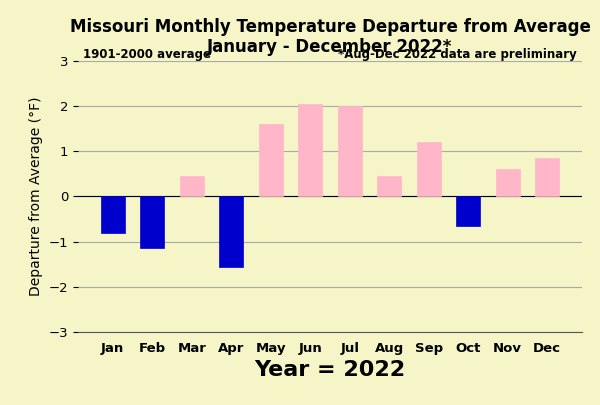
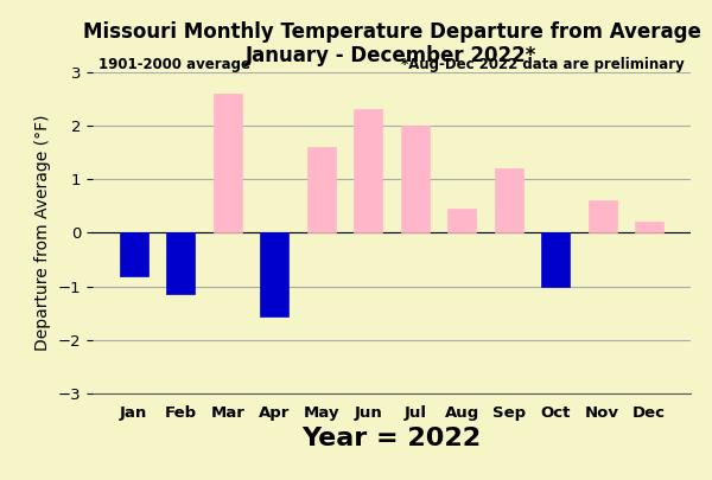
Mar: 0.45 -> 2.60
Jun: 2.05 -> 2.30
Oct: -0.65 -> -1.00
Dec: 0.85 -> 0.20
